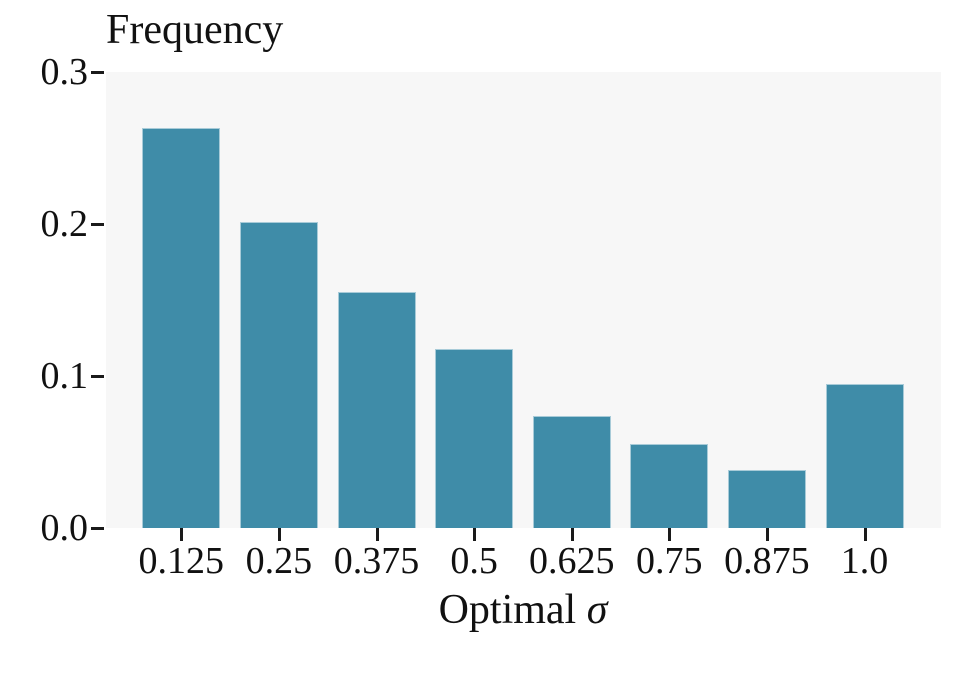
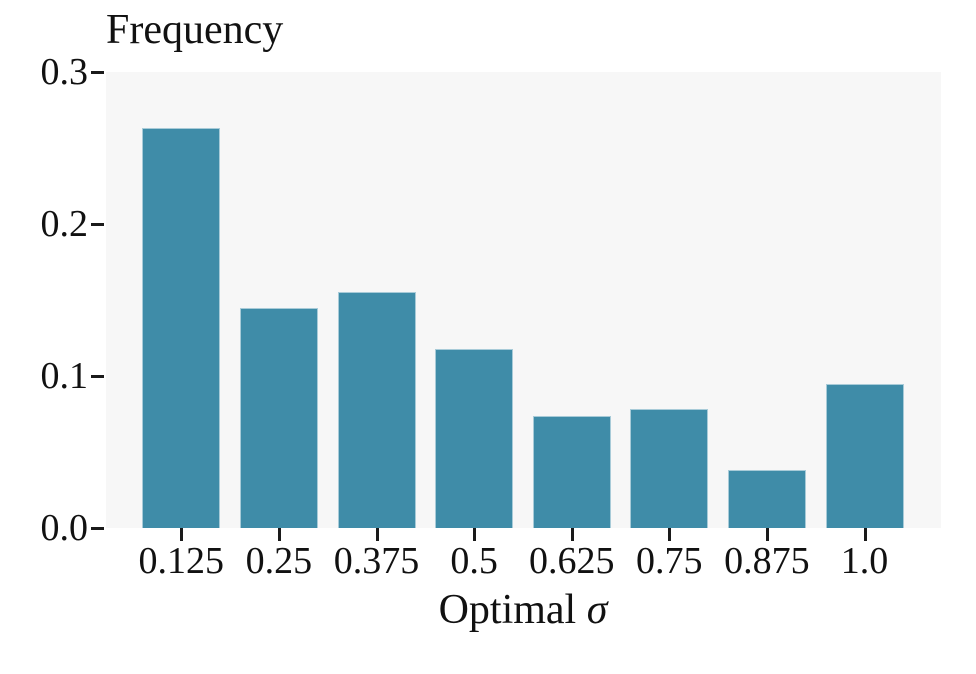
0.25: 0.201 -> 0.145
0.75: 0.055 -> 0.078
